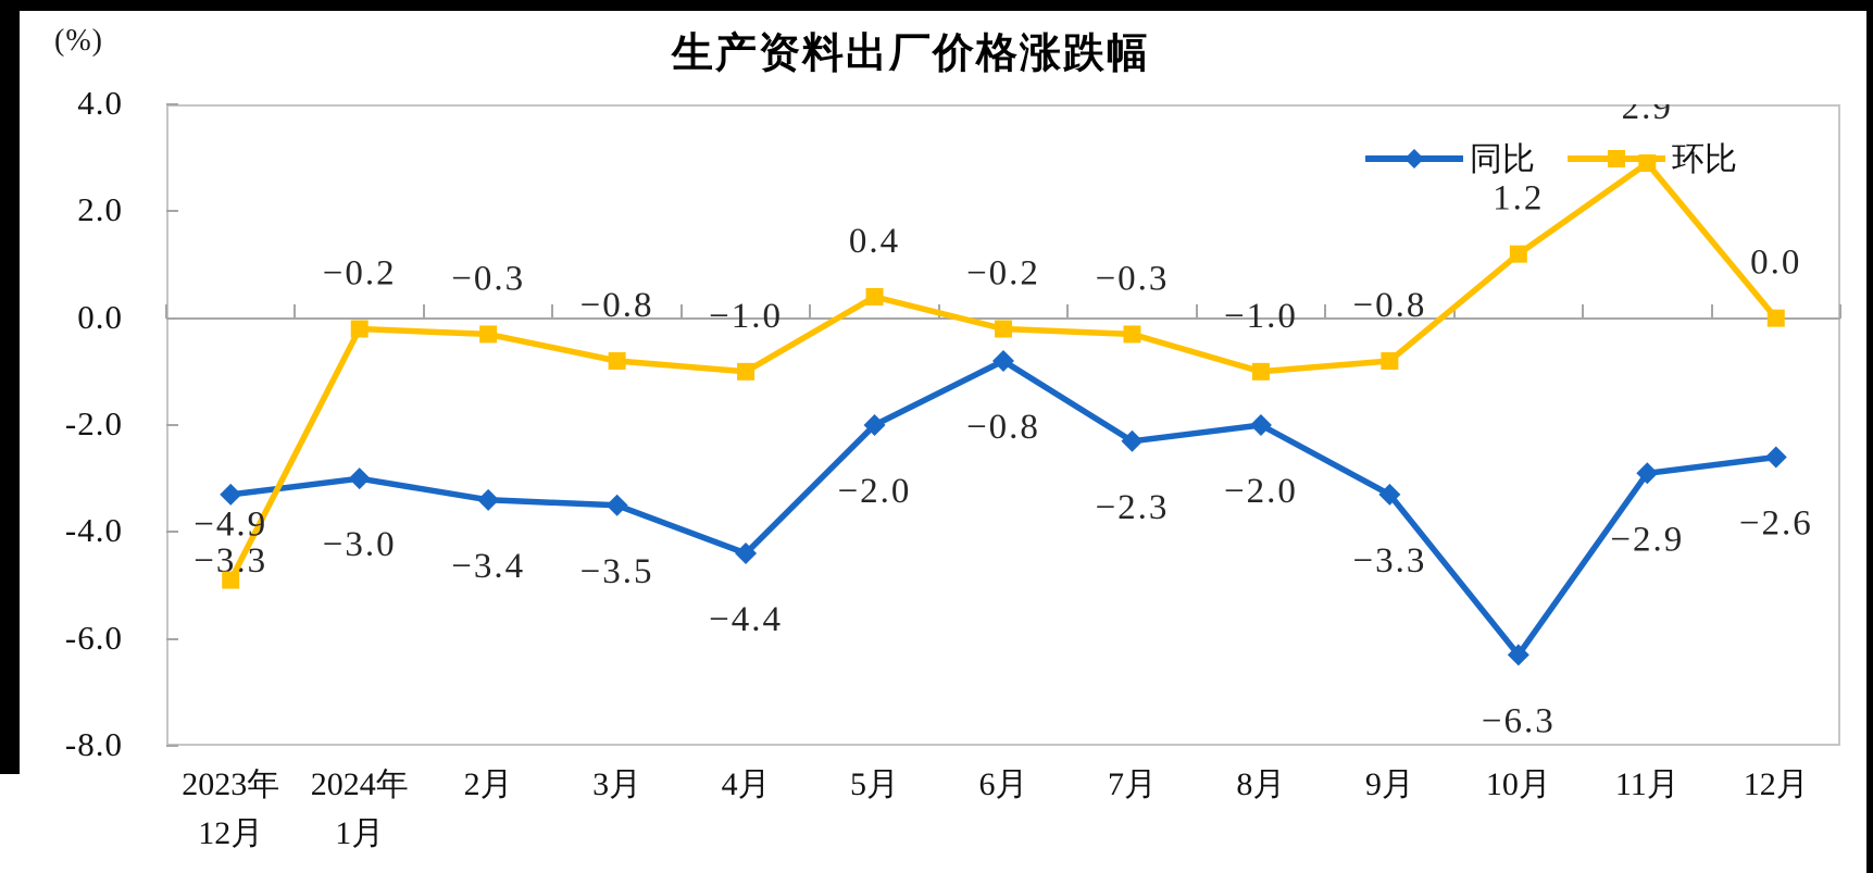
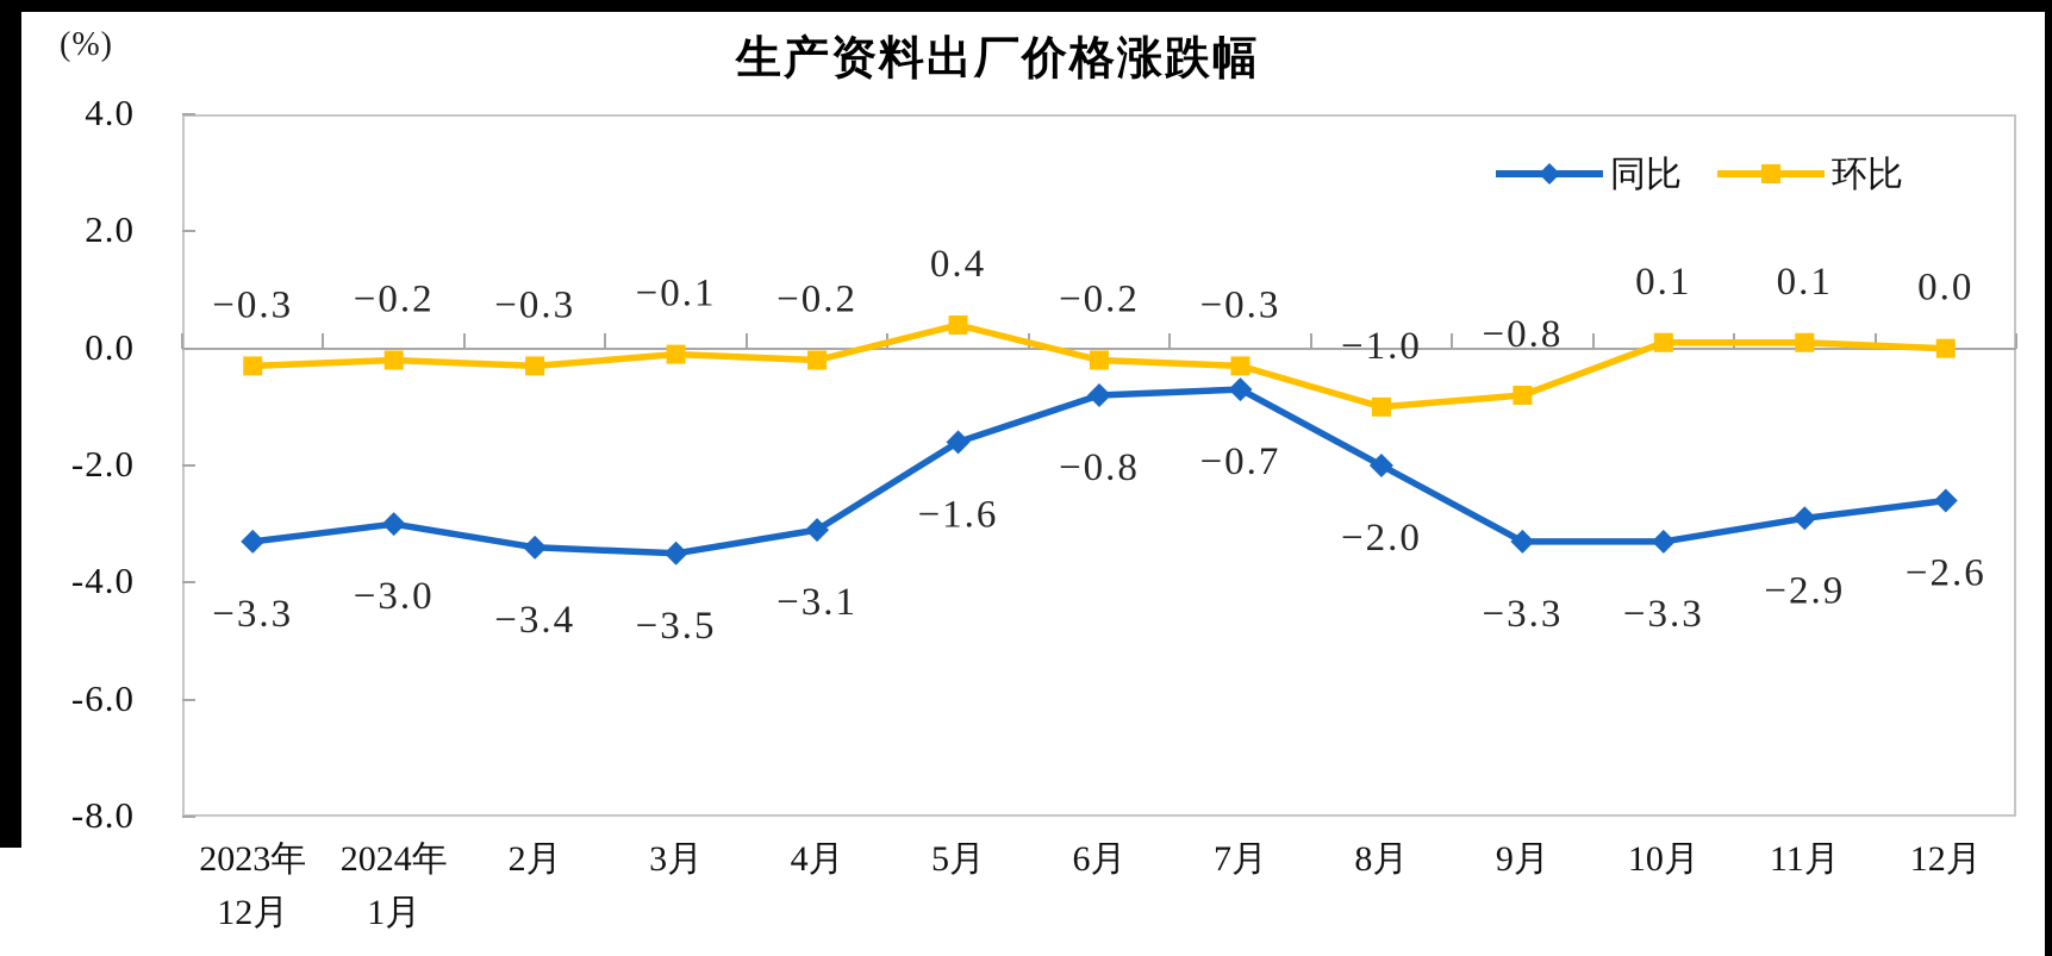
环比/2023年12月: −4.9 -> −0.3
环比/3月: −0.8 -> −0.1
同比/4月: −4.4 -> −3.1
环比/4月: −1.0 -> −0.2
同比/5月: −2.0 -> −1.6
同比/7月: −2.3 -> −0.7
同比/10月: −6.3 -> −3.3
环比/10月: 1.2 -> 0.1
环比/11月: 2.9 -> 0.1
